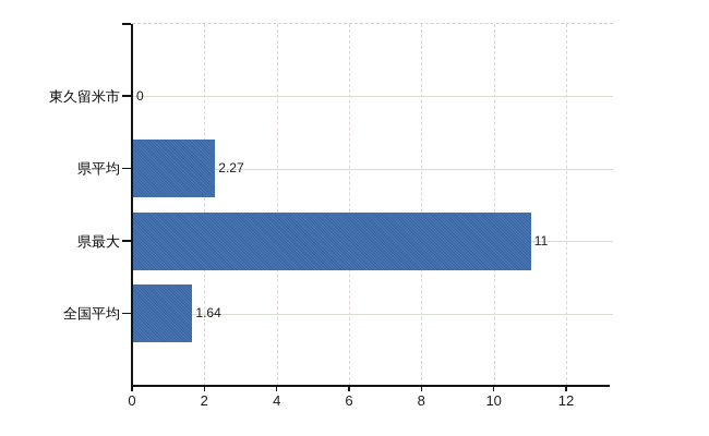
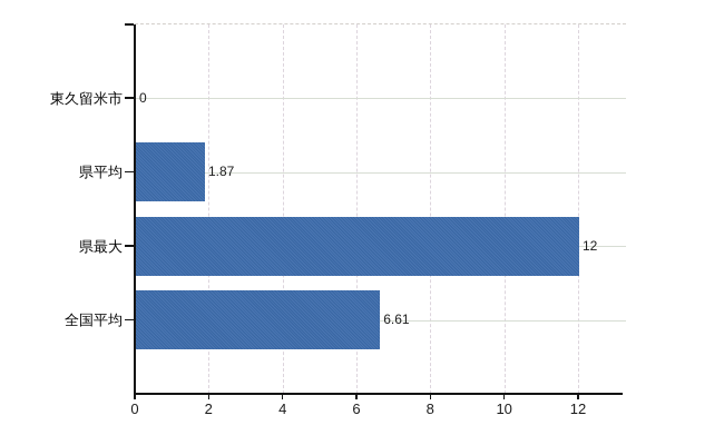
県平均: 2.27 -> 1.87
県最大: 11 -> 12
全国平均: 1.64 -> 6.61
